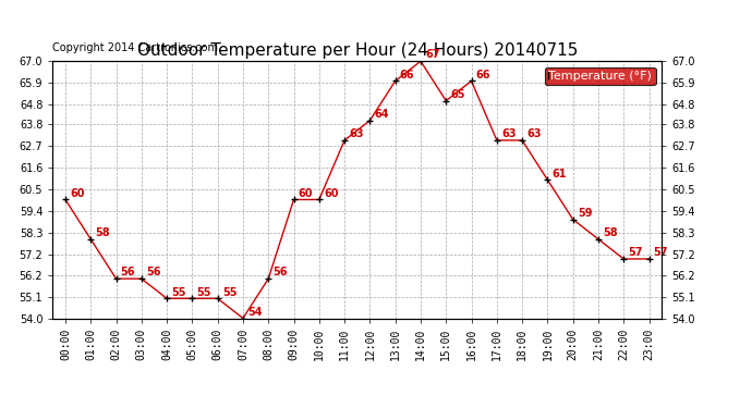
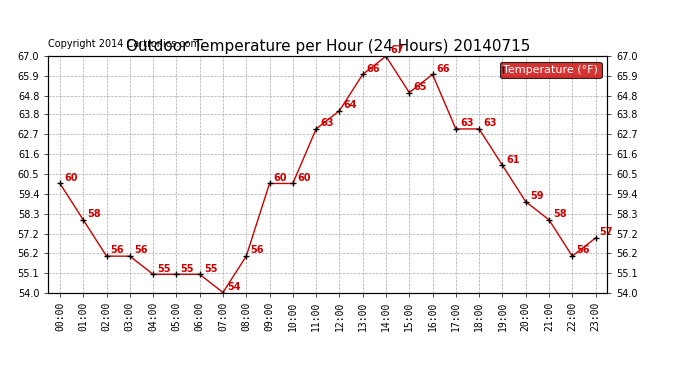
22:00: 57 -> 56
